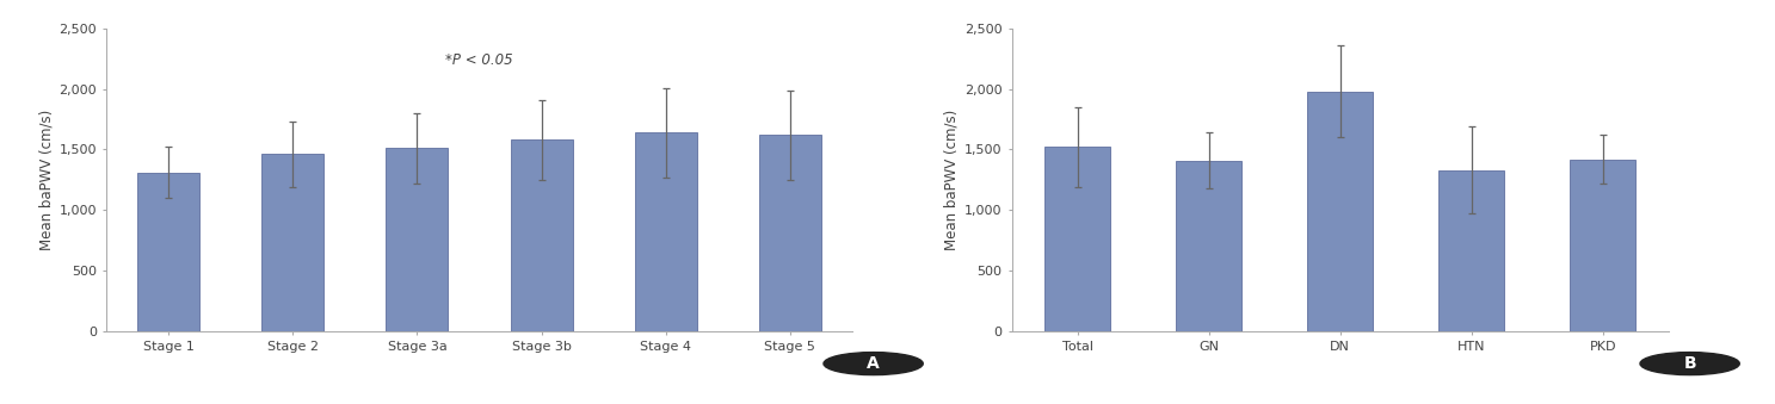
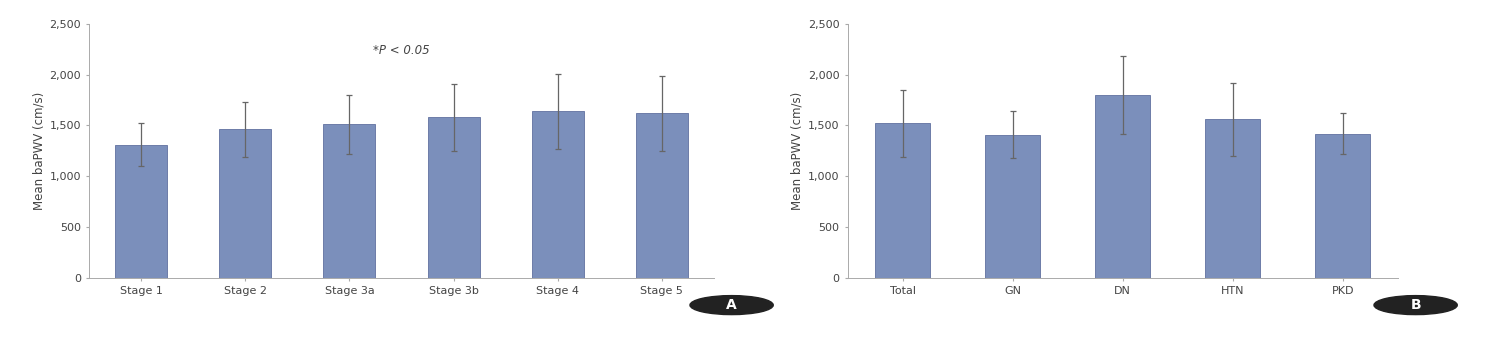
DN: 1,980 -> 1,800
HTN: 1,330 -> 1,560
